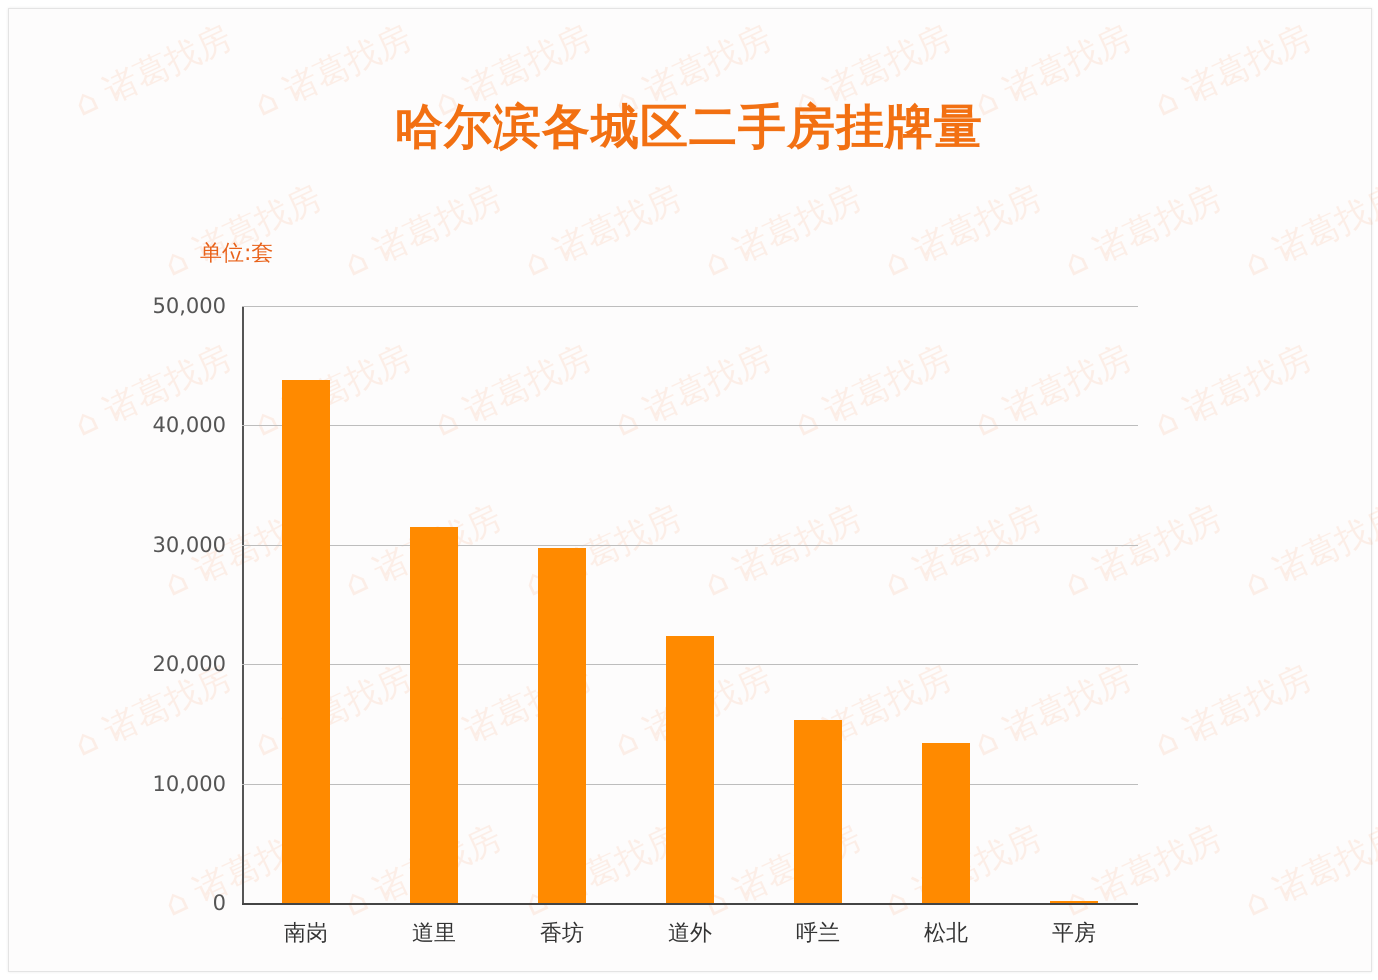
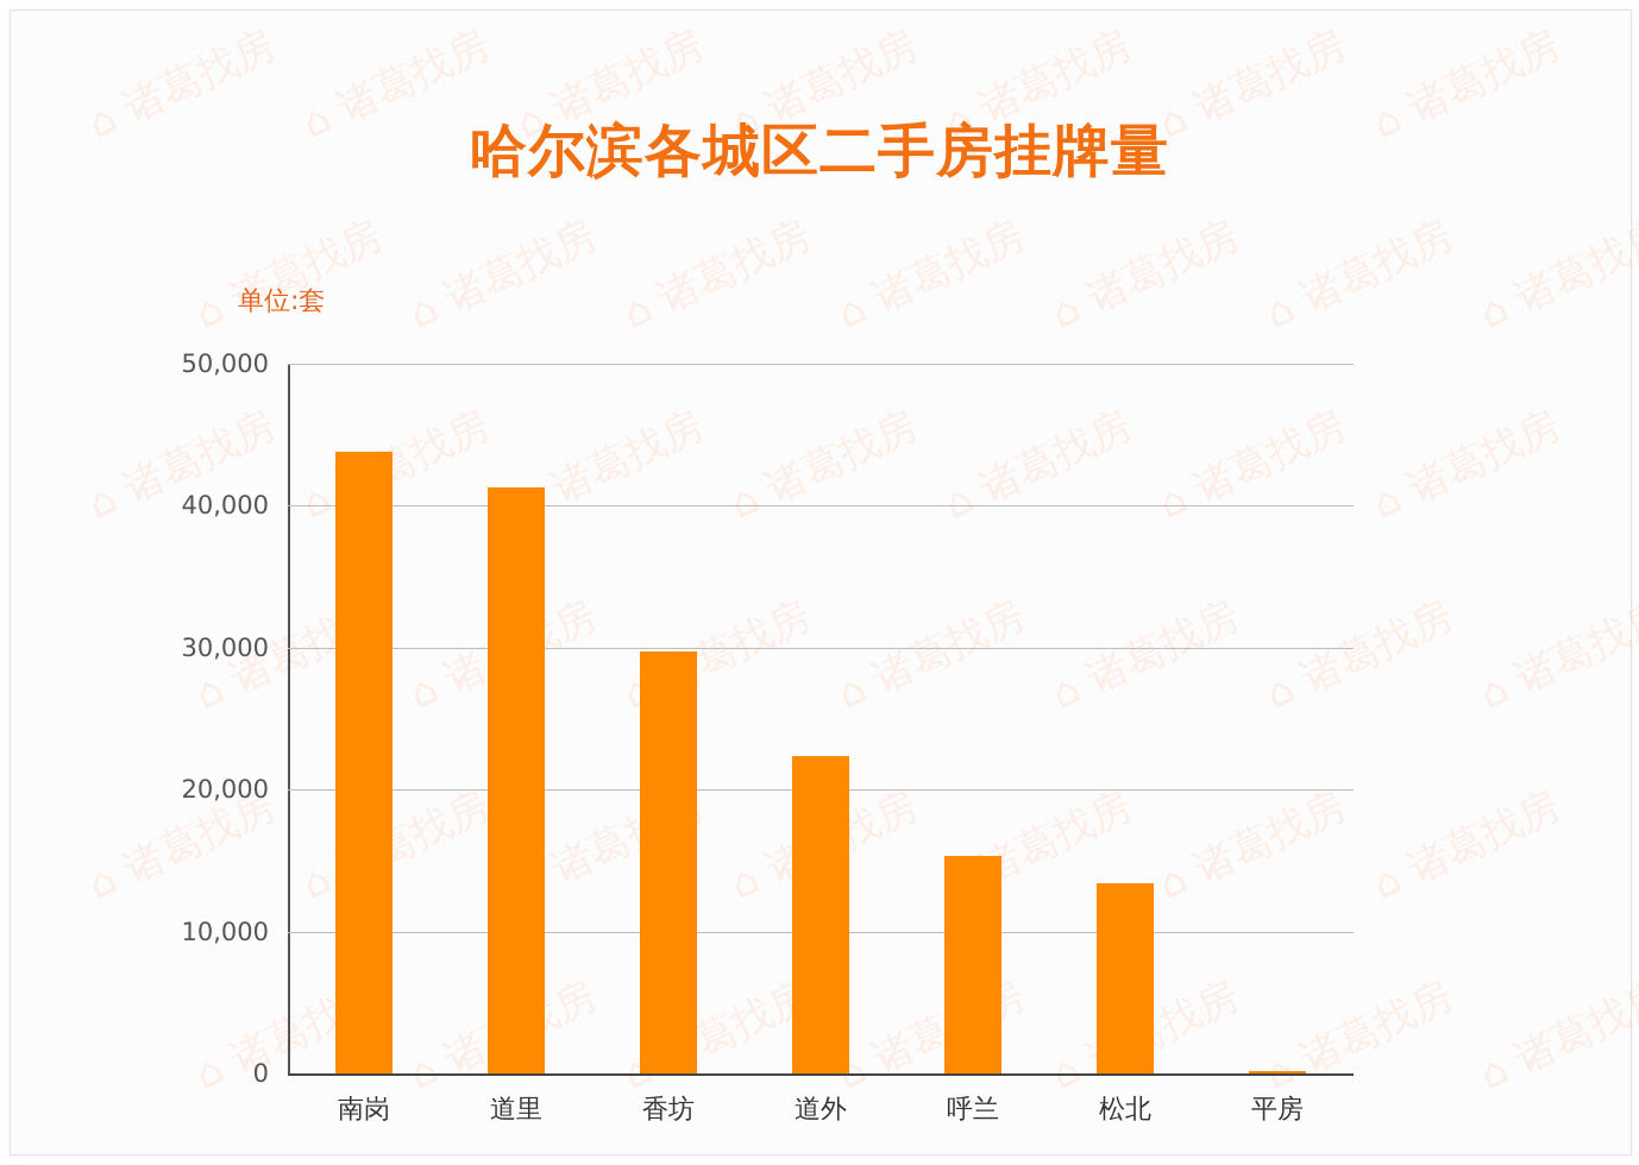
道里: 31500 -> 41300
